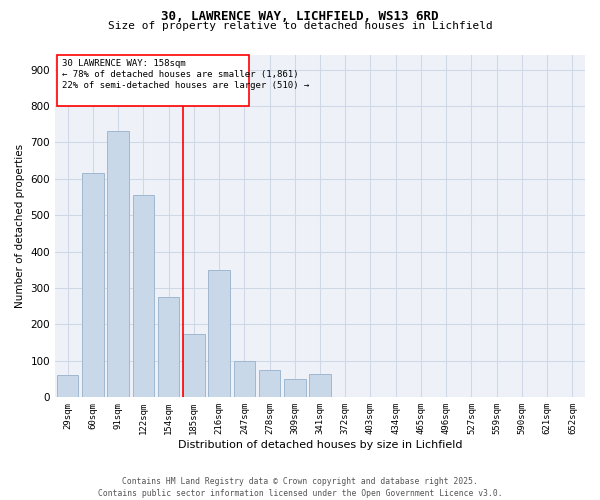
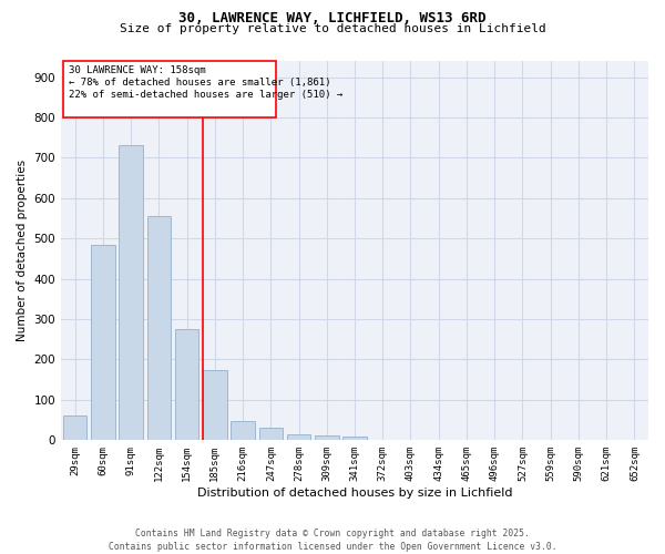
60sqm: 615 -> 485
216sqm: 350 -> 47
247sqm: 100 -> 32
278sqm: 75 -> 15
309sqm: 50 -> 13
341sqm: 65 -> 8
